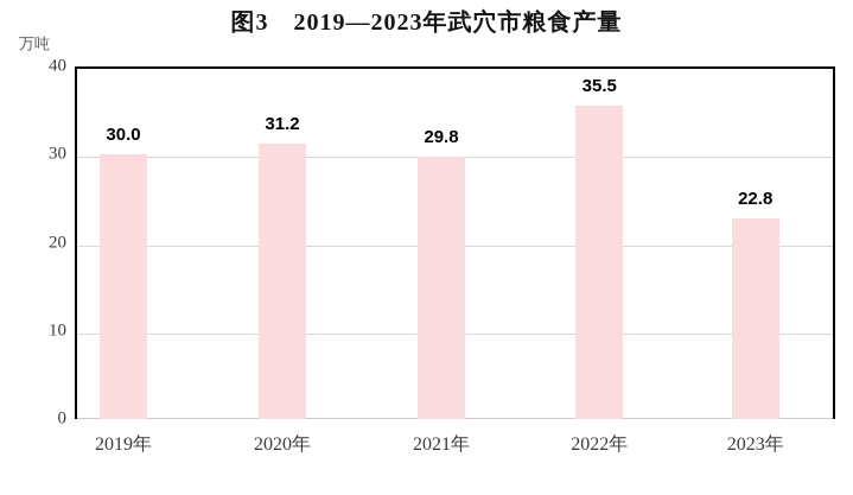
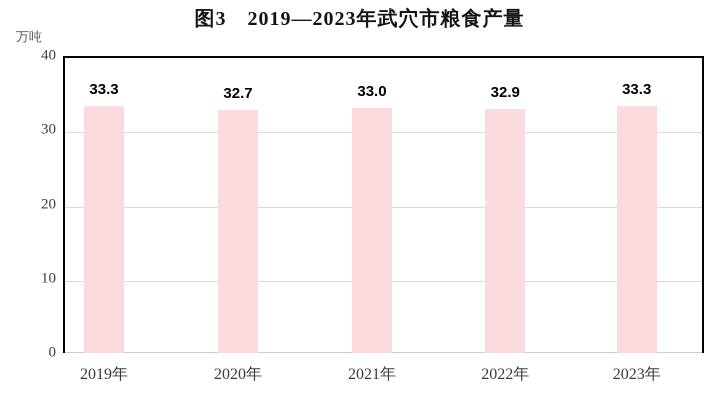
2019年: 30.0 -> 33.3
2020年: 31.2 -> 32.7
2021年: 29.8 -> 33.0
2022年: 35.5 -> 32.9
2023年: 22.8 -> 33.3
